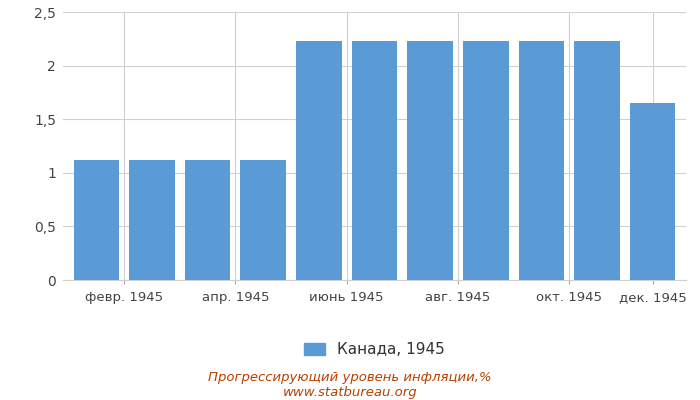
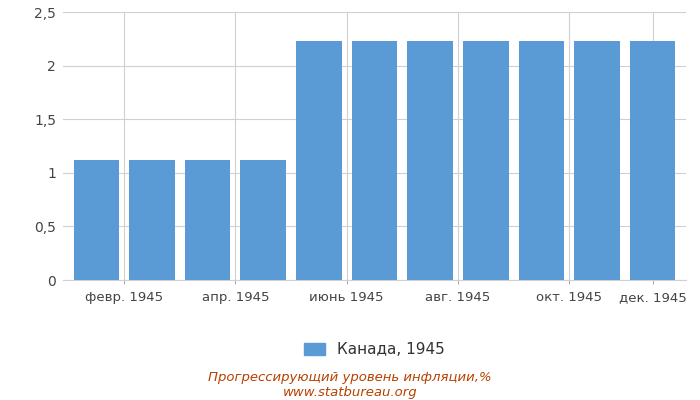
дек. 1945: 1,65 -> 2,23
